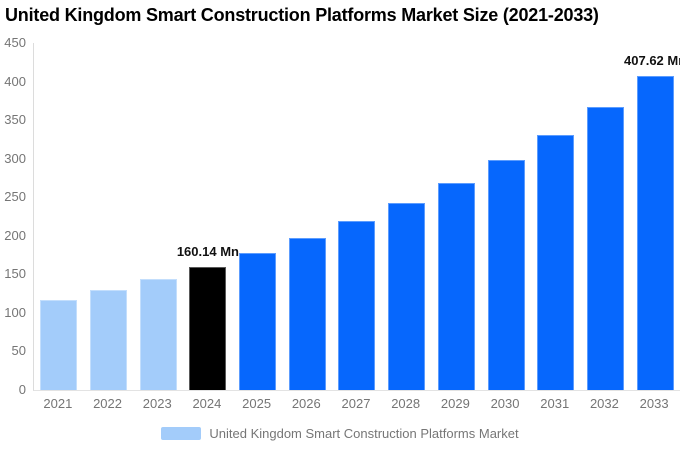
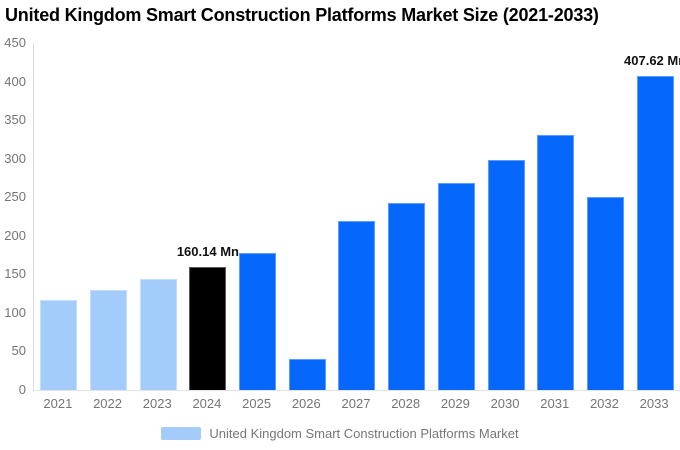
2026: 200 -> 40
2032: 370 -> 250
